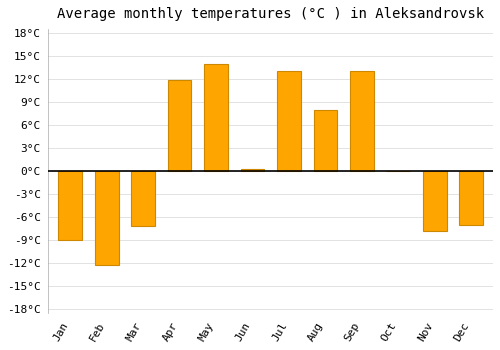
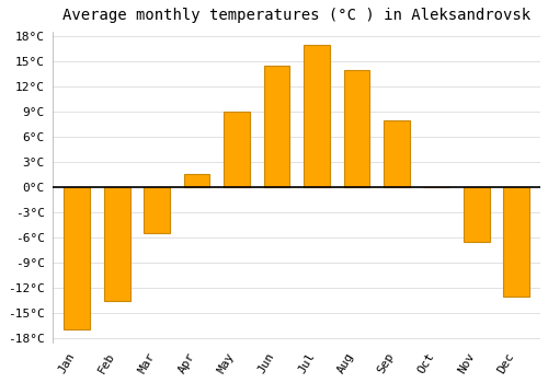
Jan: -9.0°C -> -17.0°C
Feb: -12.2°C -> -13.5°C
Mar: -7.2°C -> -5.5°C
Apr: 11.8°C -> 1.5°C
May: 14.0°C -> 9.0°C
Jun: 0.2°C -> 14.5°C
Jul: 13.0°C -> 17.0°C
Aug: 8.0°C -> 14.0°C
Sep: 13.0°C -> 8.0°C
Nov: -7.8°C -> -6.5°C
Dec: -7.0°C -> -13.0°C
